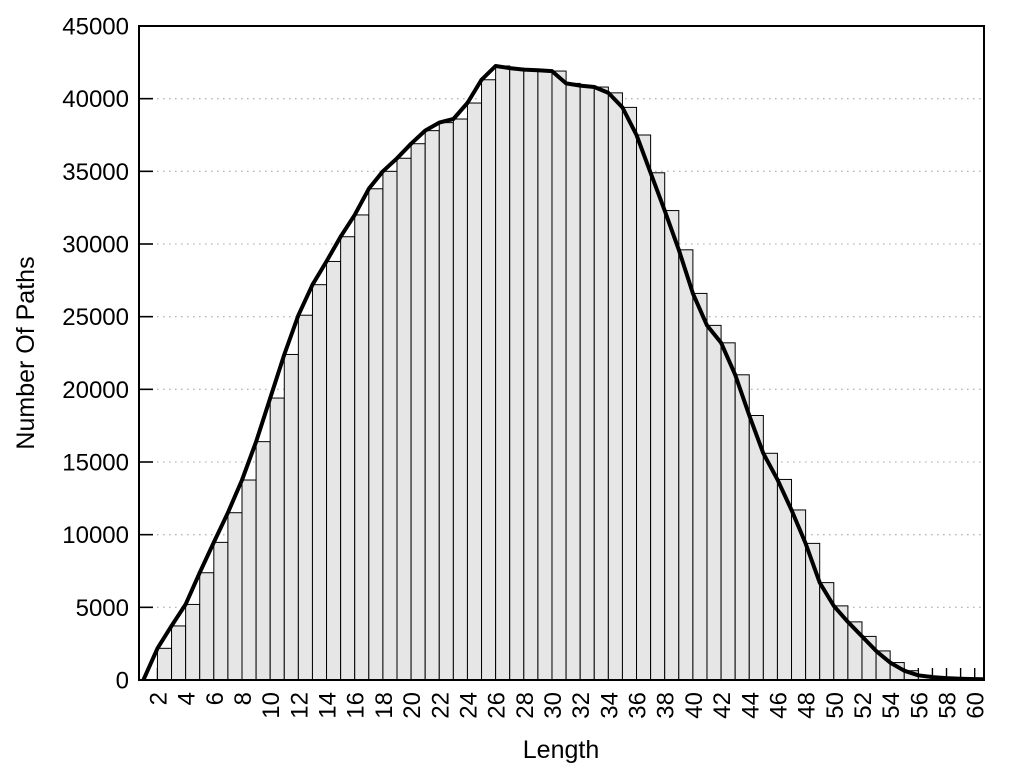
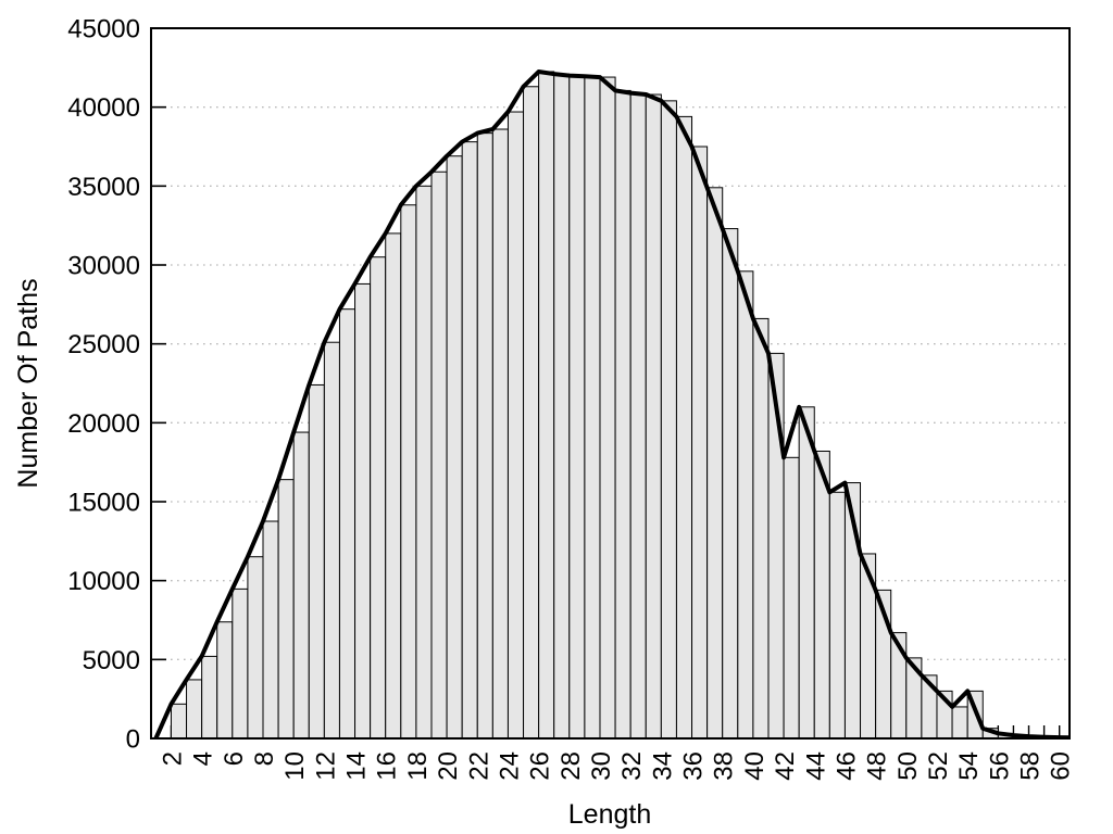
42: 23200 -> 17800
46: 13800 -> 16200
54: 1200 -> 3000
